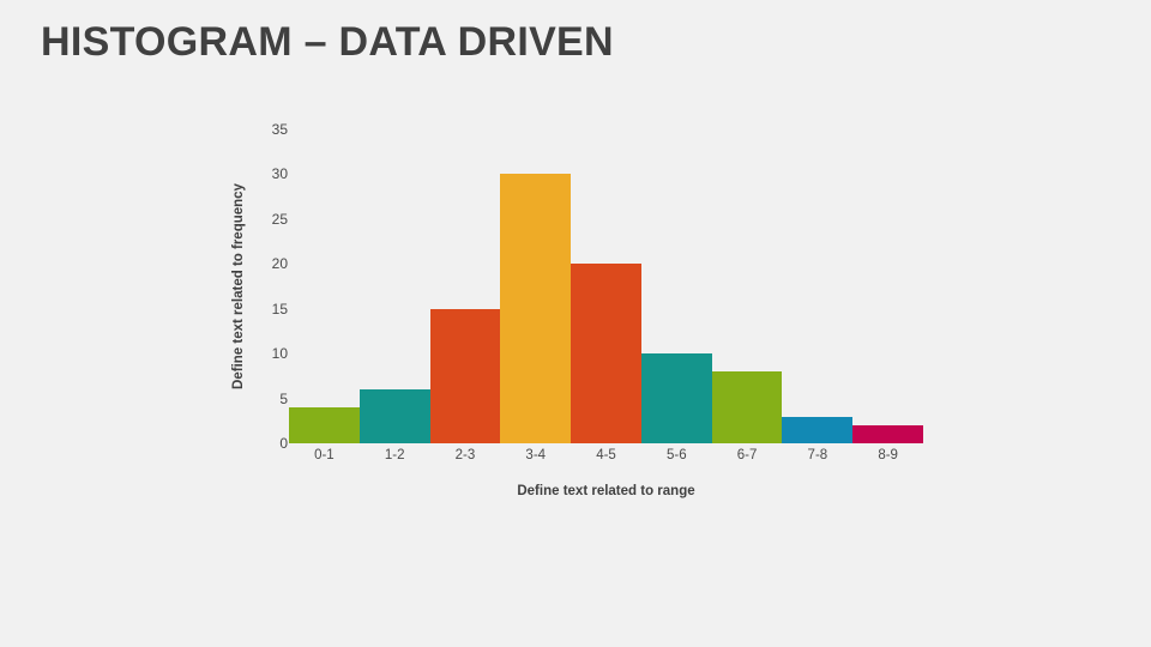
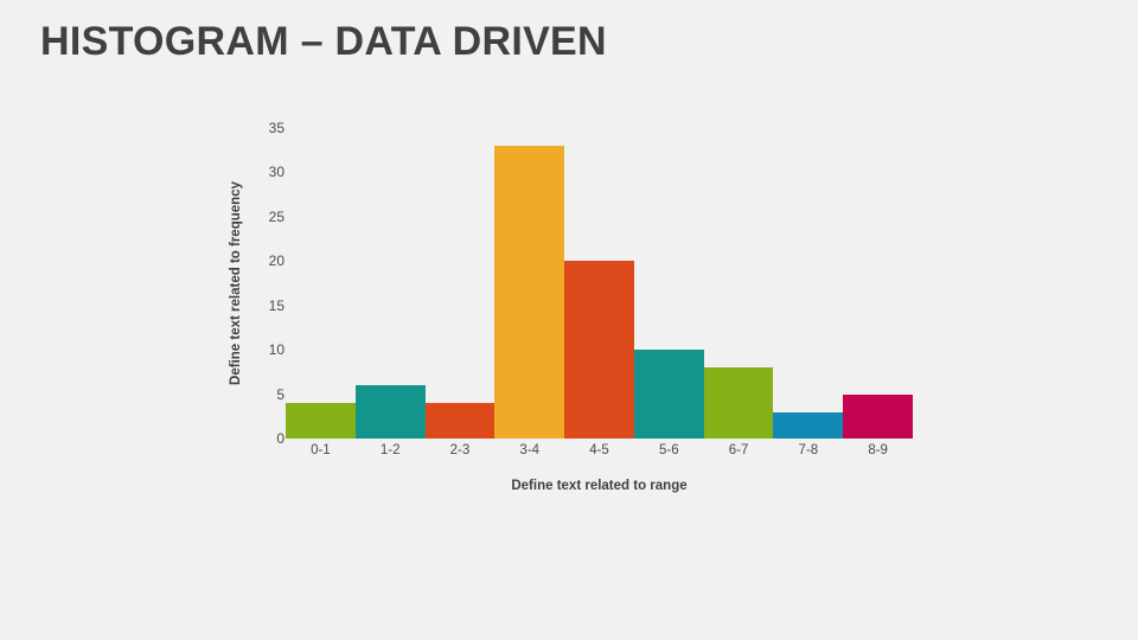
2-3: 15 -> 4
3-4: 30 -> 33
8-9: 2 -> 5
